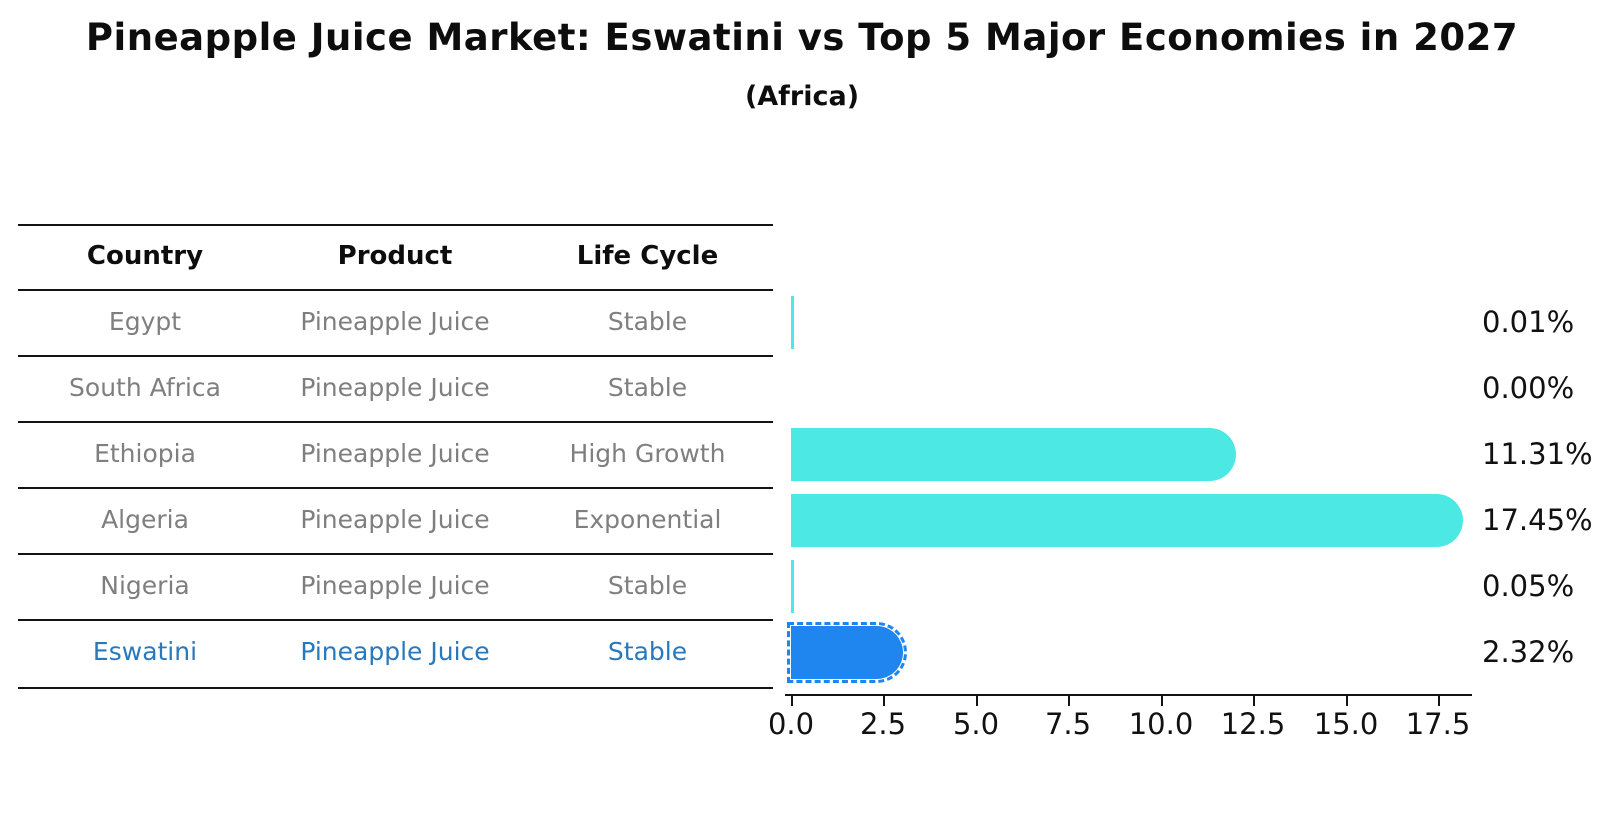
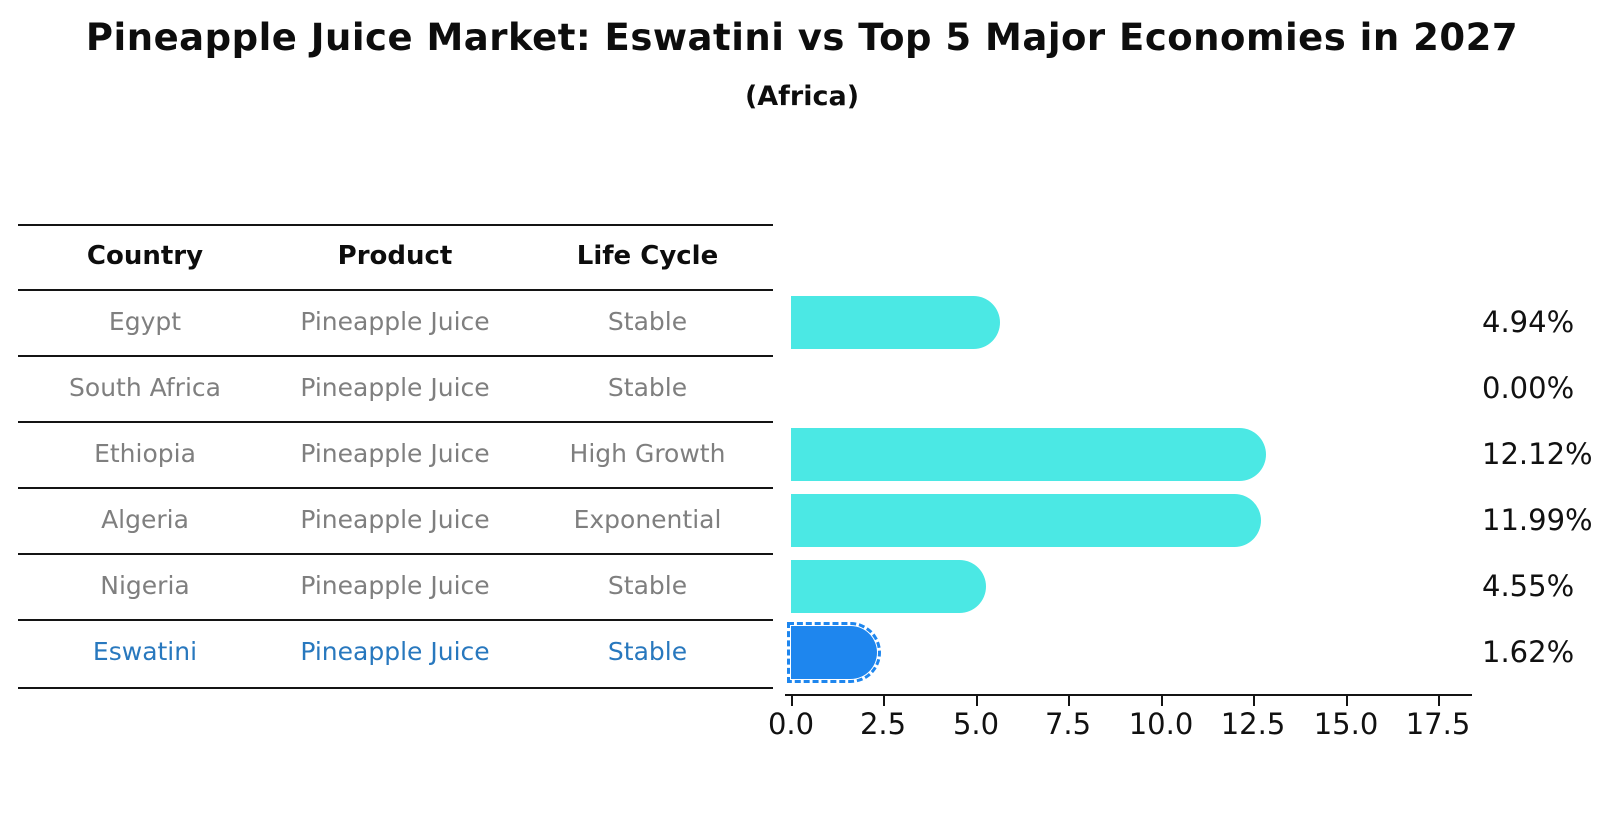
Egypt: 0.01% -> 4.94%
Ethiopia: 11.31% -> 12.12%
Algeria: 17.45% -> 11.99%
Nigeria: 0.05% -> 4.55%
Eswatini: 2.32% -> 1.62%
